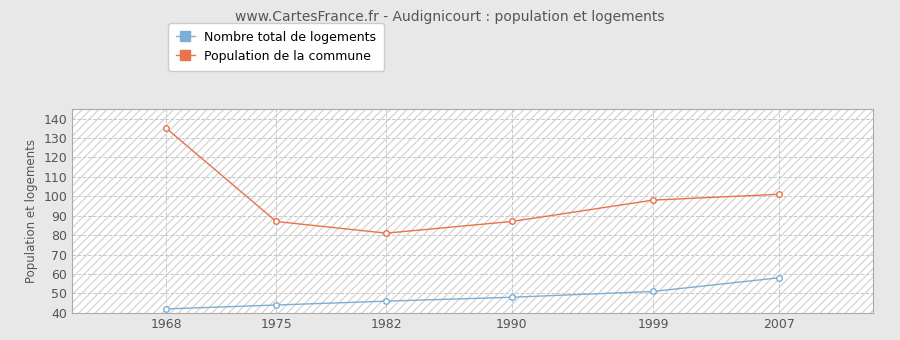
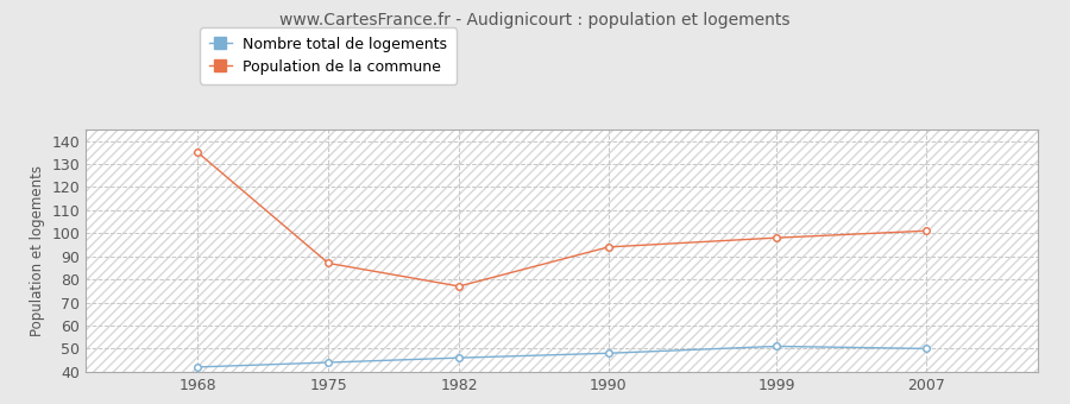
Population de la commune/1982: 81 -> 77
Population de la commune/1990: 87 -> 94
Nombre total de logements/2007: 58 -> 50
